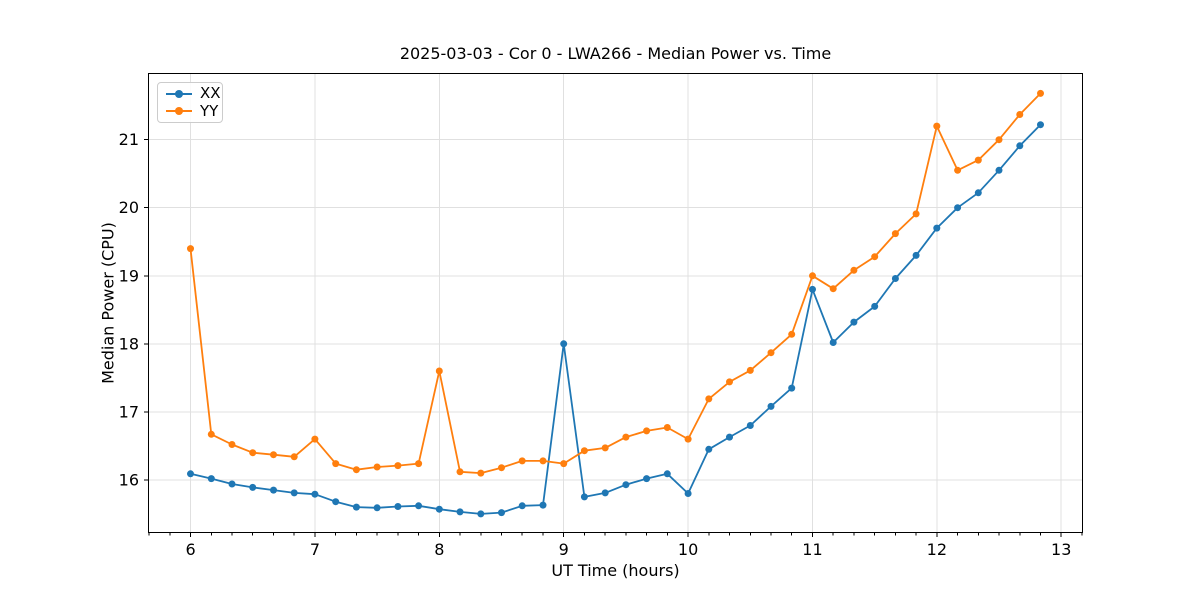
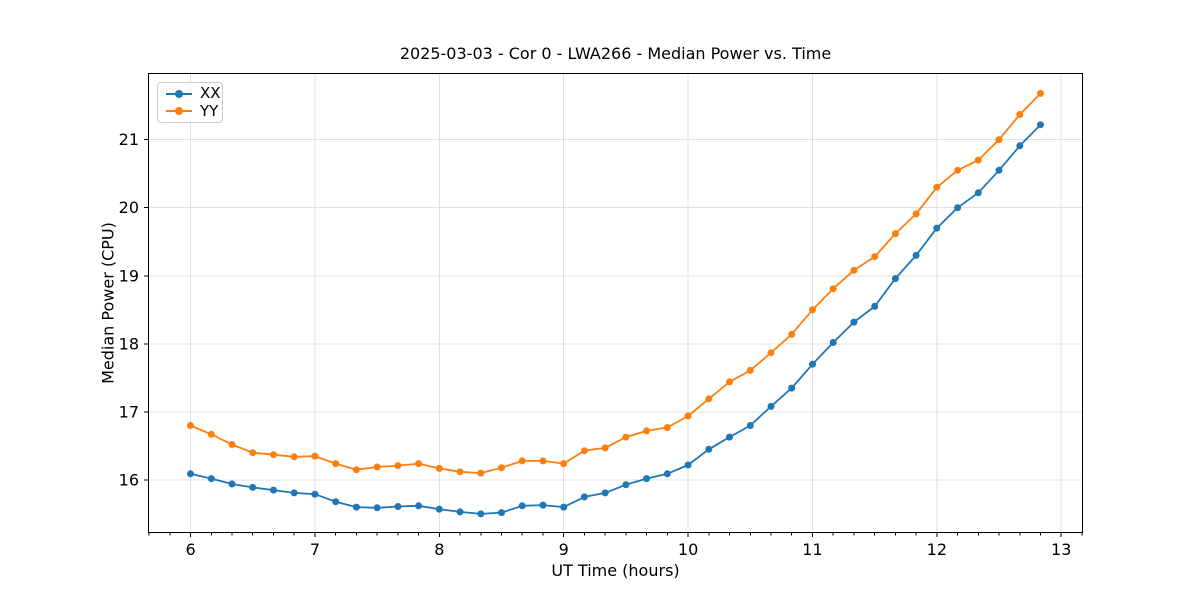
YY/6: 19.4 -> 16.8
YY/7: 16.6 -> 16.4
YY/8: 17.6 -> 16.2
XX/9: 18.0 -> 15.6
XX/10: 15.8 -> 16.2
YY/10: 16.6 -> 16.9
XX/11: 18.8 -> 17.7
YY/11: 19.0 -> 18.5
YY/12: 21.2 -> 20.3
